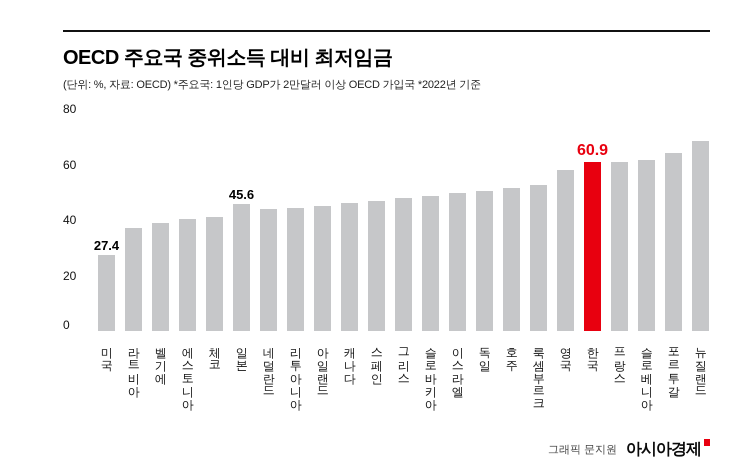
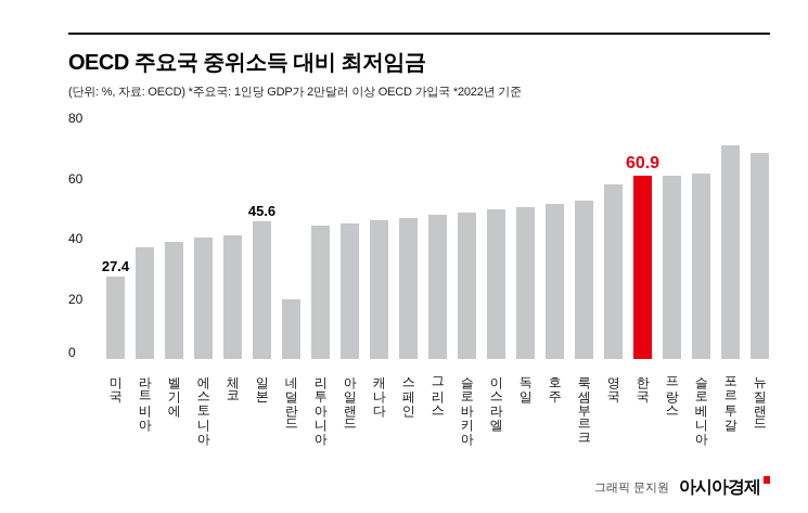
네덜란드: 44 -> 20
포르투갈: 64 -> 71
